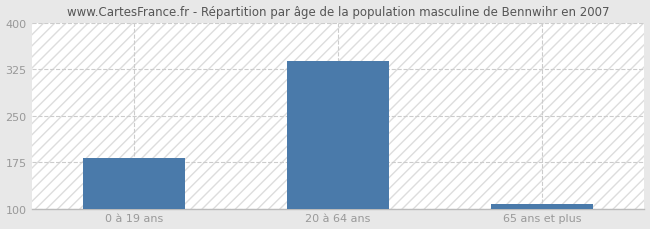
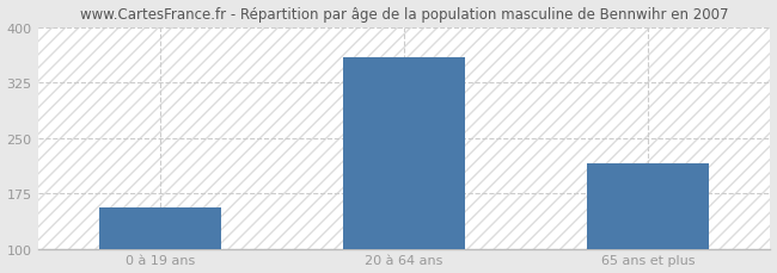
0 à 19 ans: 182 -> 156
20 à 64 ans: 338 -> 360
65 ans et plus: 108 -> 216
